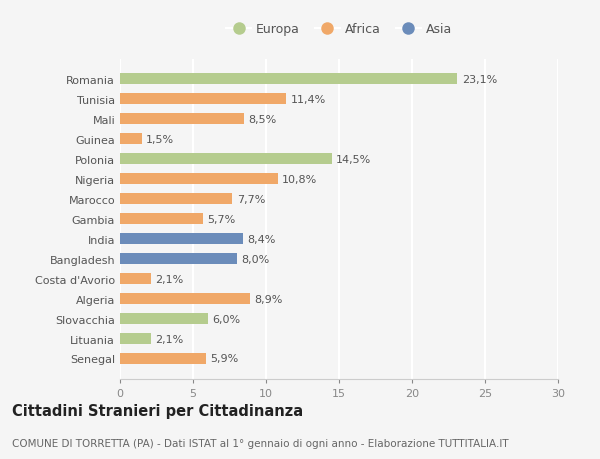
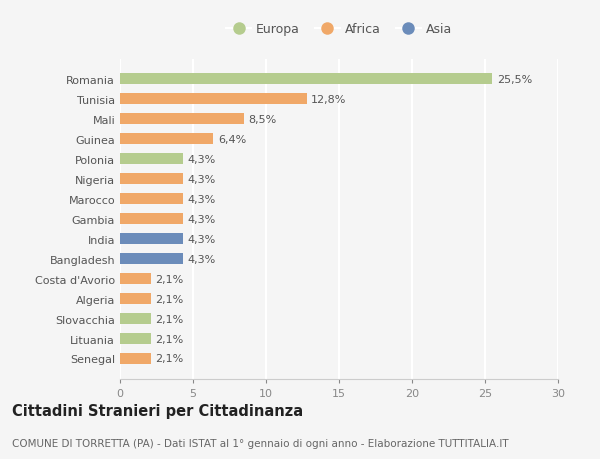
Romania: 23,1% -> 25,5%
Tunisia: 11,4% -> 12,8%
Guinea: 1,5% -> 6,4%
Polonia: 14,5% -> 4,3%
Nigeria: 10,8% -> 4,3%
Marocco: 7,7% -> 4,3%
Gambia: 5,7% -> 4,3%
India: 8,4% -> 4,3%
Bangladesh: 8,0% -> 4,3%
Algeria: 8,9% -> 2,1%
Slovacchia: 6,0% -> 2,1%
Senegal: 5,9% -> 2,1%
